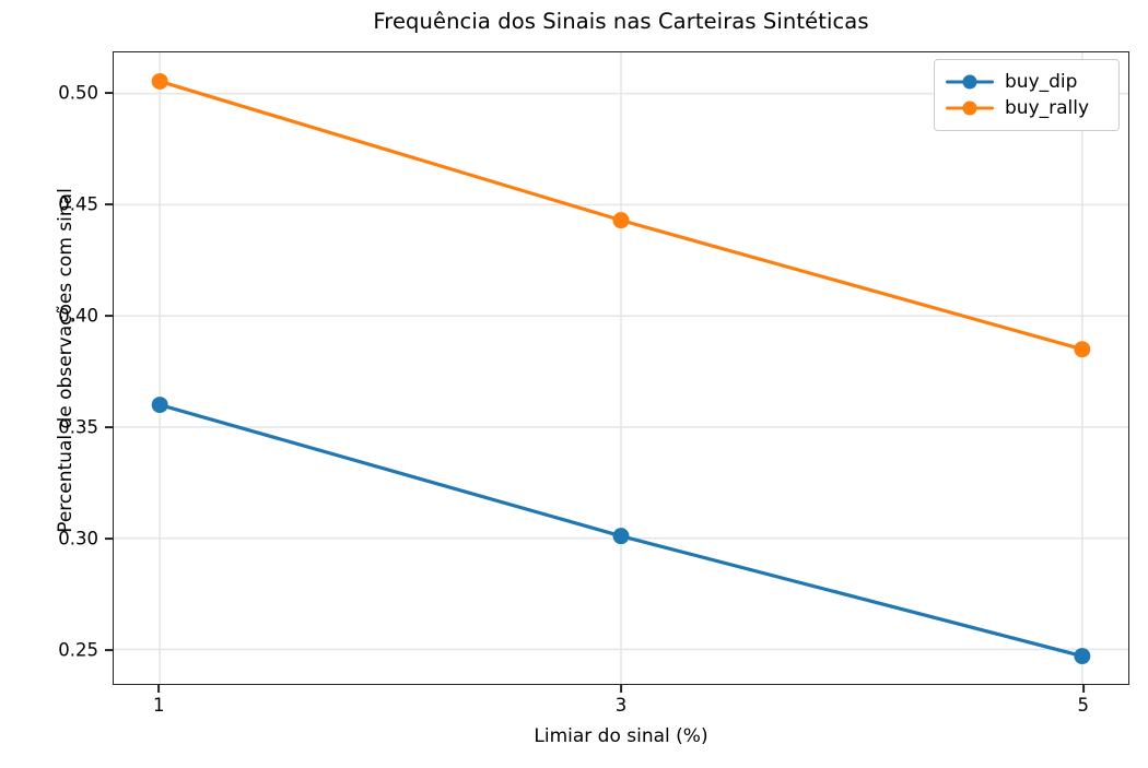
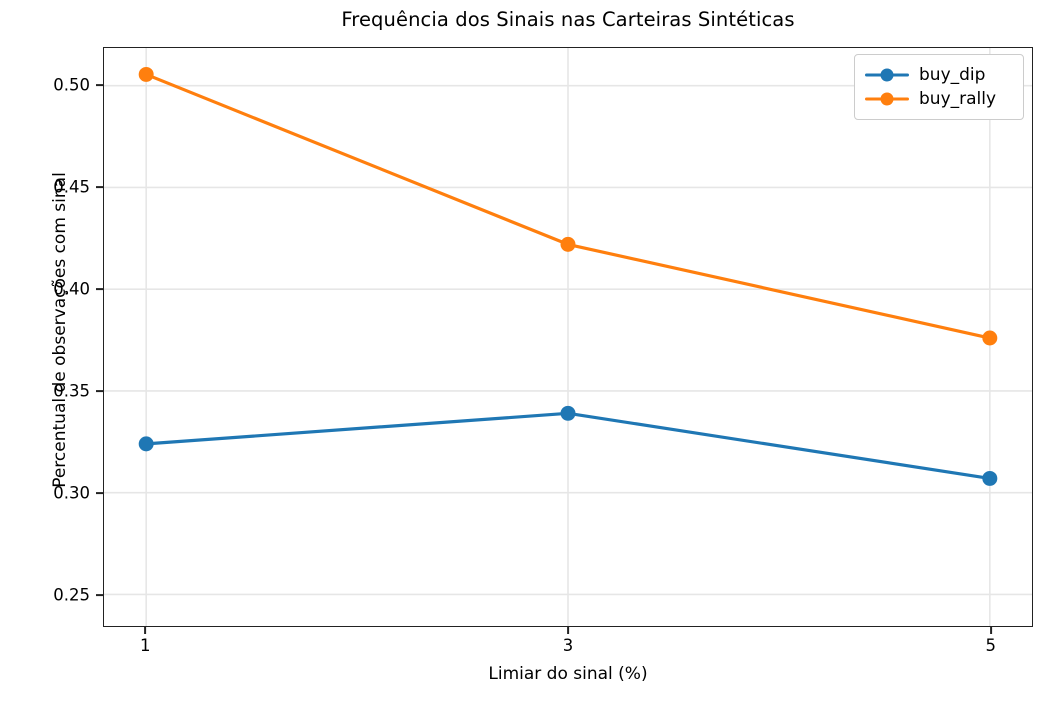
buy_dip/1: 0.360 -> 0.324
buy_dip/3: 0.301 -> 0.339
buy_rally/3: 0.443 -> 0.422
buy_dip/5: 0.247 -> 0.307
buy_rally/5: 0.385 -> 0.376
